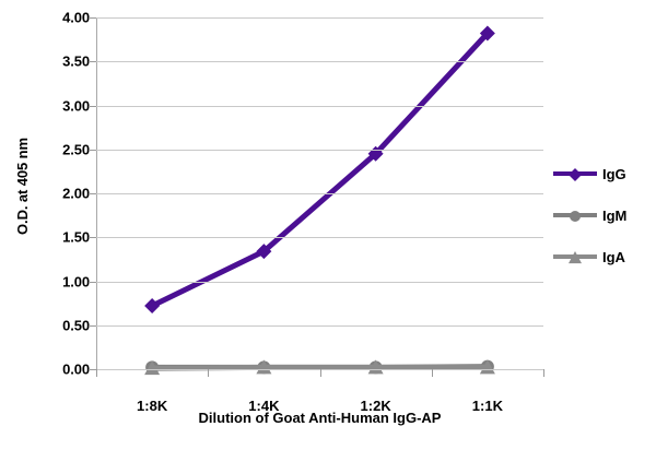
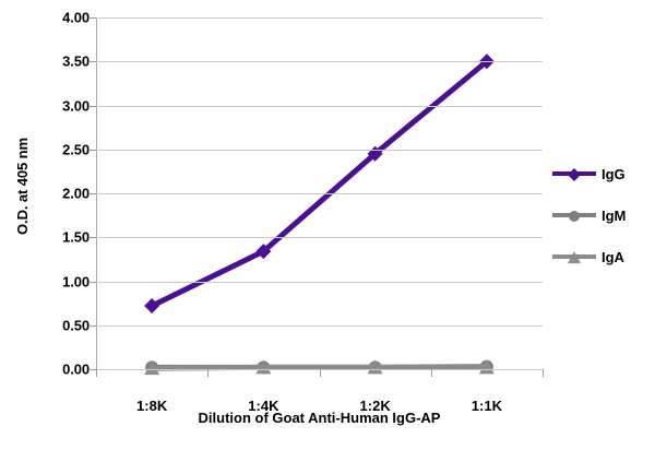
IgG/1:1K: 3.8 -> 3.5
